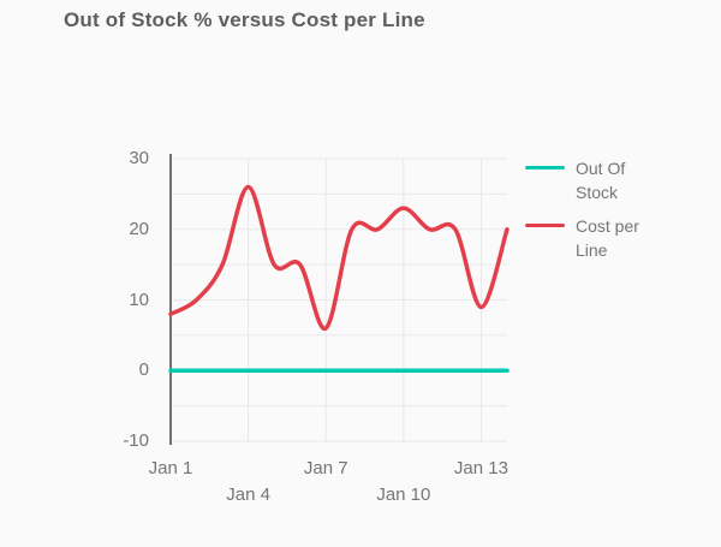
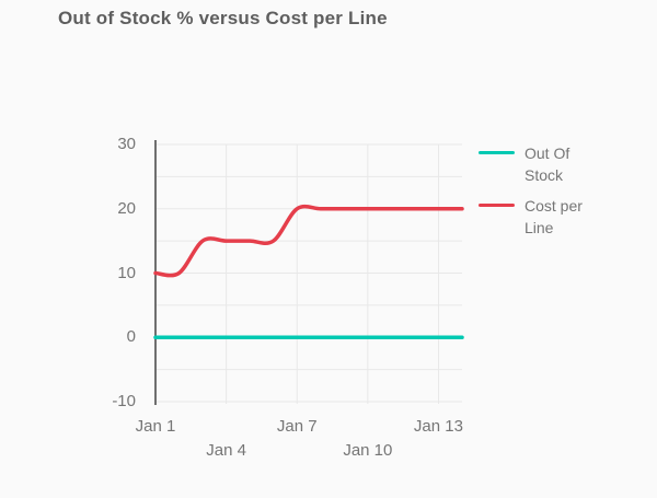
Cost per Line/Jan 1: 8 -> 10
Cost per Line/Jan 4: 26 -> 15
Cost per Line/Jan 7: 6 -> 20
Cost per Line/Jan 10: 23 -> 20
Cost per Line/Jan 13: 9 -> 20
